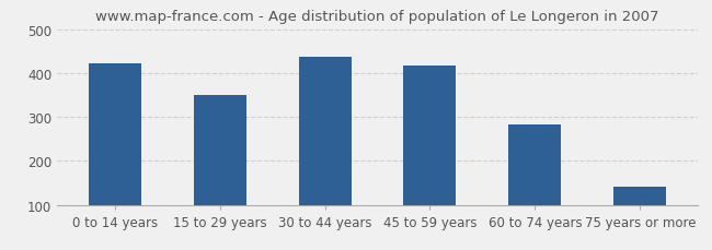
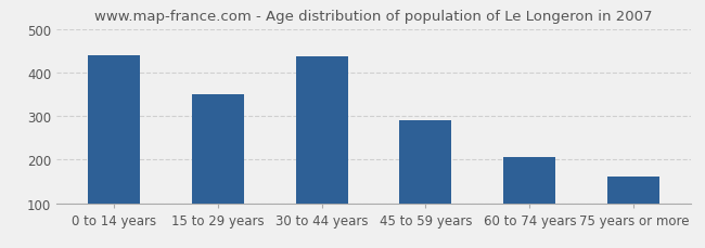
0 to 14 years: 422 -> 440
45 to 59 years: 417 -> 290
60 to 74 years: 283 -> 205
75 years or more: 142 -> 160
